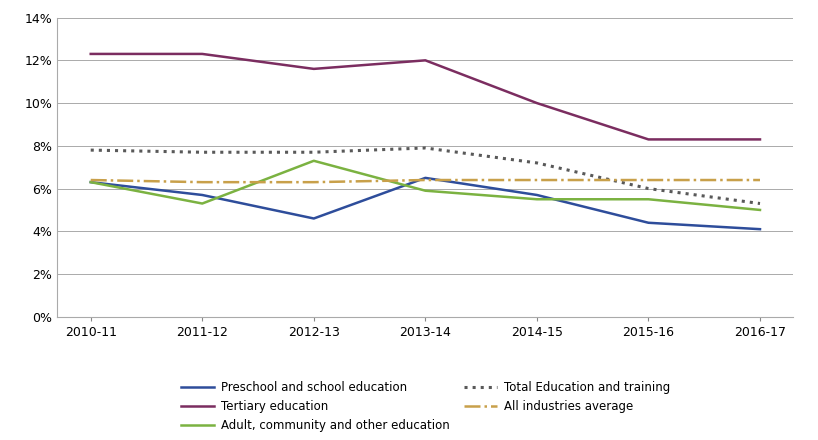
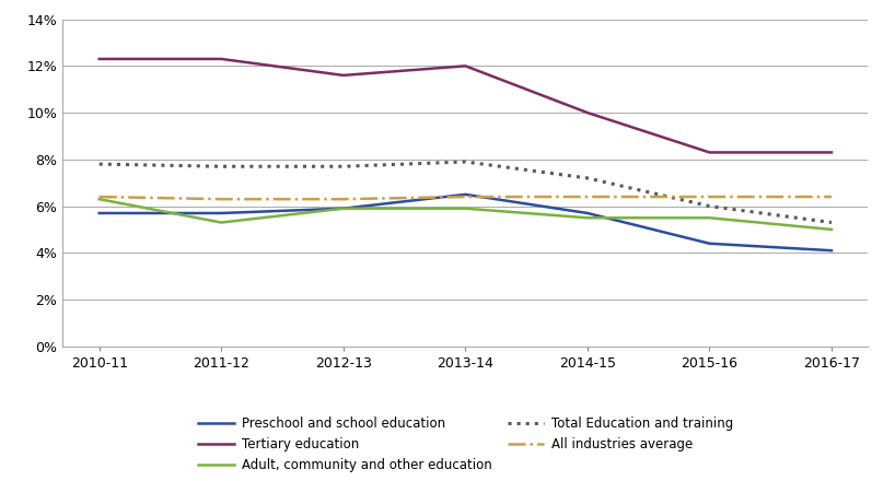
Preschool and school education/2010-11: 6.3% -> 5.7%
Preschool and school education/2012-13: 4.6% -> 5.9%
Adult, community and other education/2012-13: 7.3% -> 5.9%
